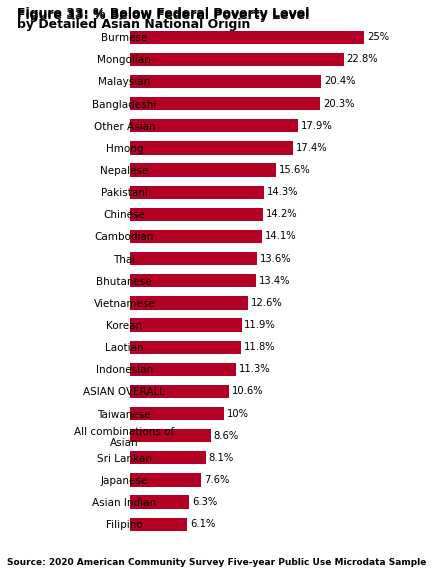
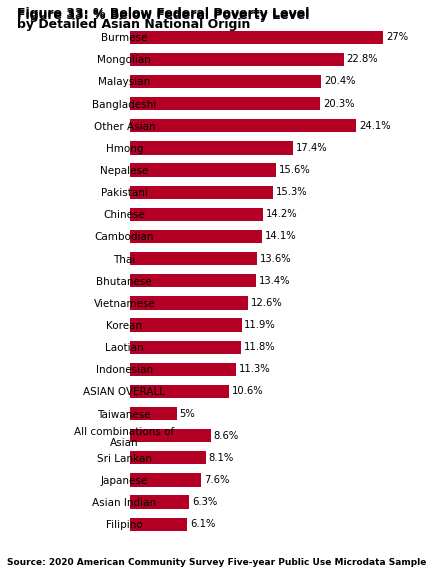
Burmese: 25% -> 27%
Other Asian: 17.9% -> 24.1%
Pakistani: 14.3% -> 15.3%
Taiwanese: 10% -> 5%
